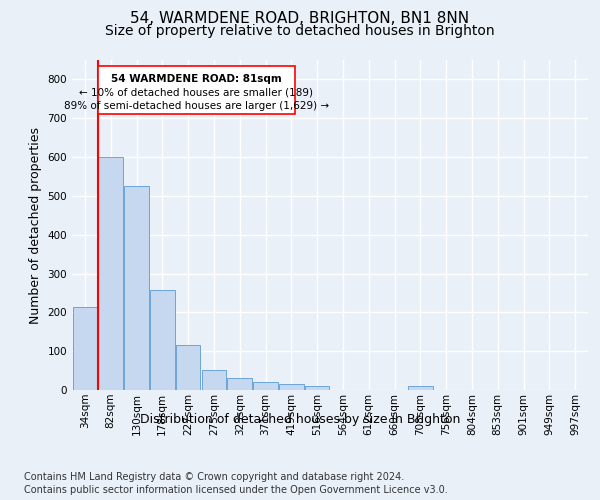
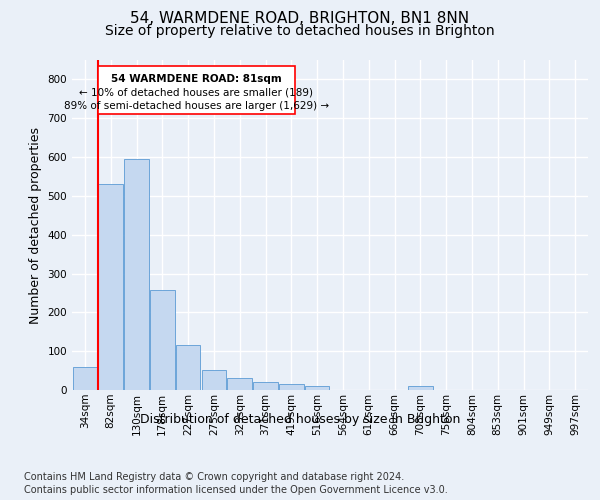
34sqm: 215 -> 60
82sqm: 600 -> 530
130sqm: 525 -> 595
